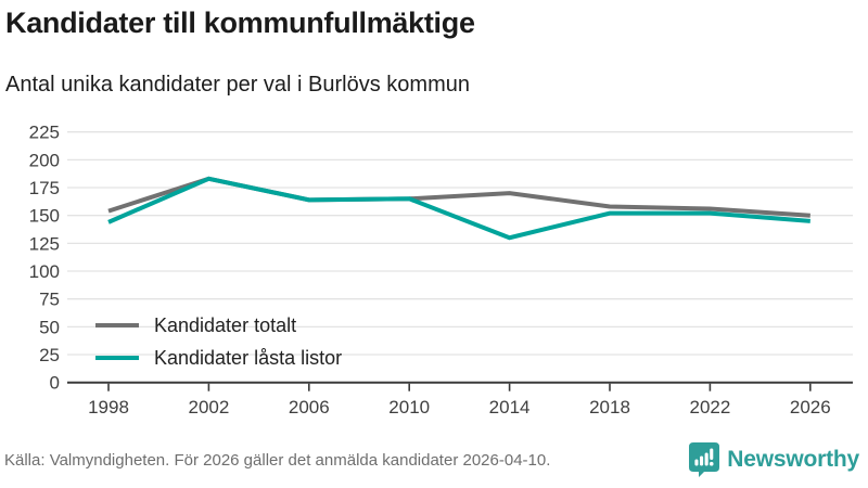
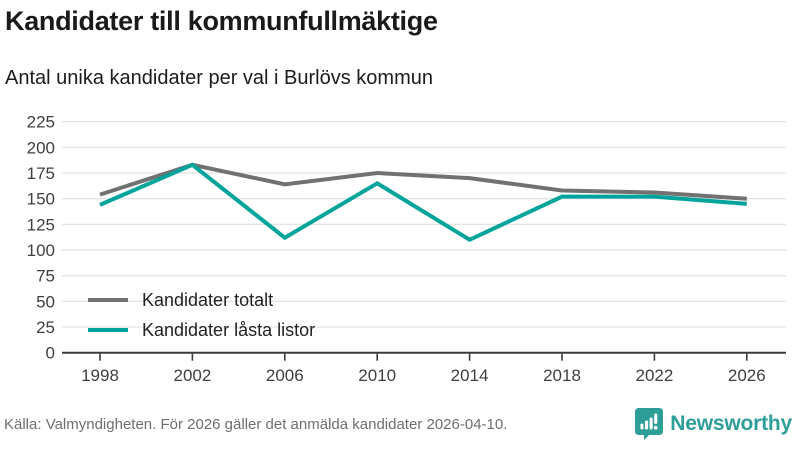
Kandidater låsta listor/2006: 164 -> 112
Kandidater totalt/2010: 165 -> 175
Kandidater låsta listor/2014: 130 -> 110
